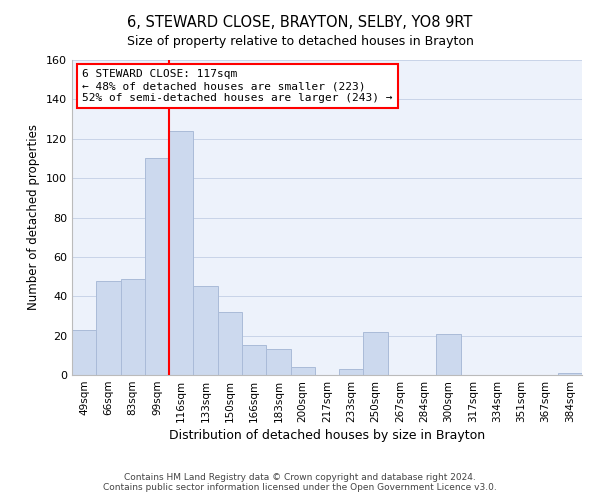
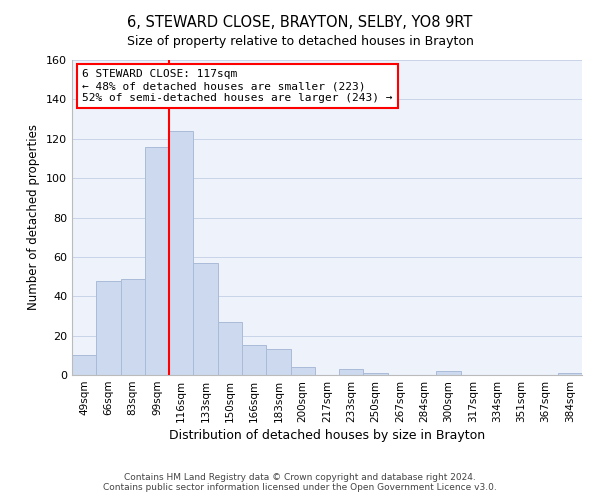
49sqm: 23 -> 10
99sqm: 110 -> 116
133sqm: 45 -> 57
150sqm: 32 -> 27
250sqm: 22 -> 1
300sqm: 21 -> 2
